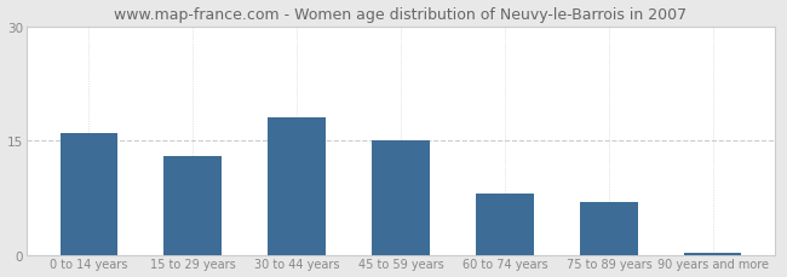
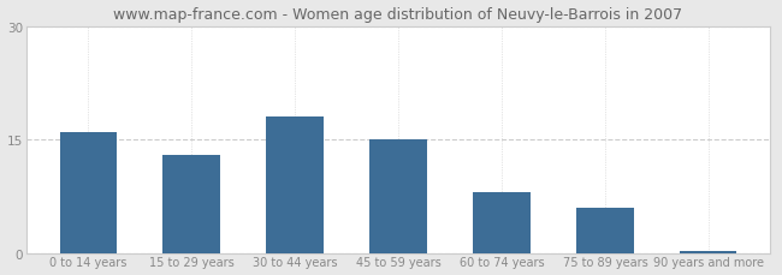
75 to 89 years: 7.0 -> 6.0
